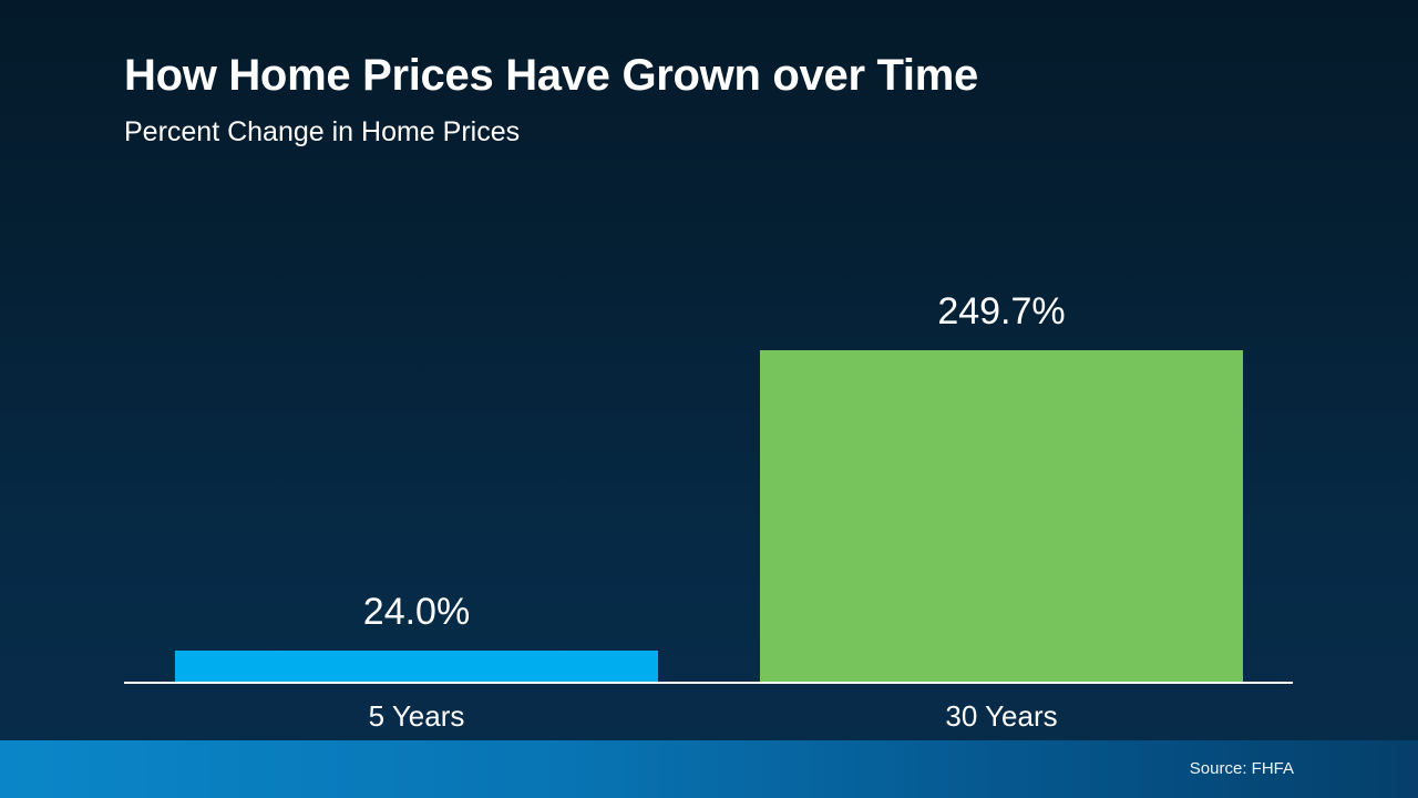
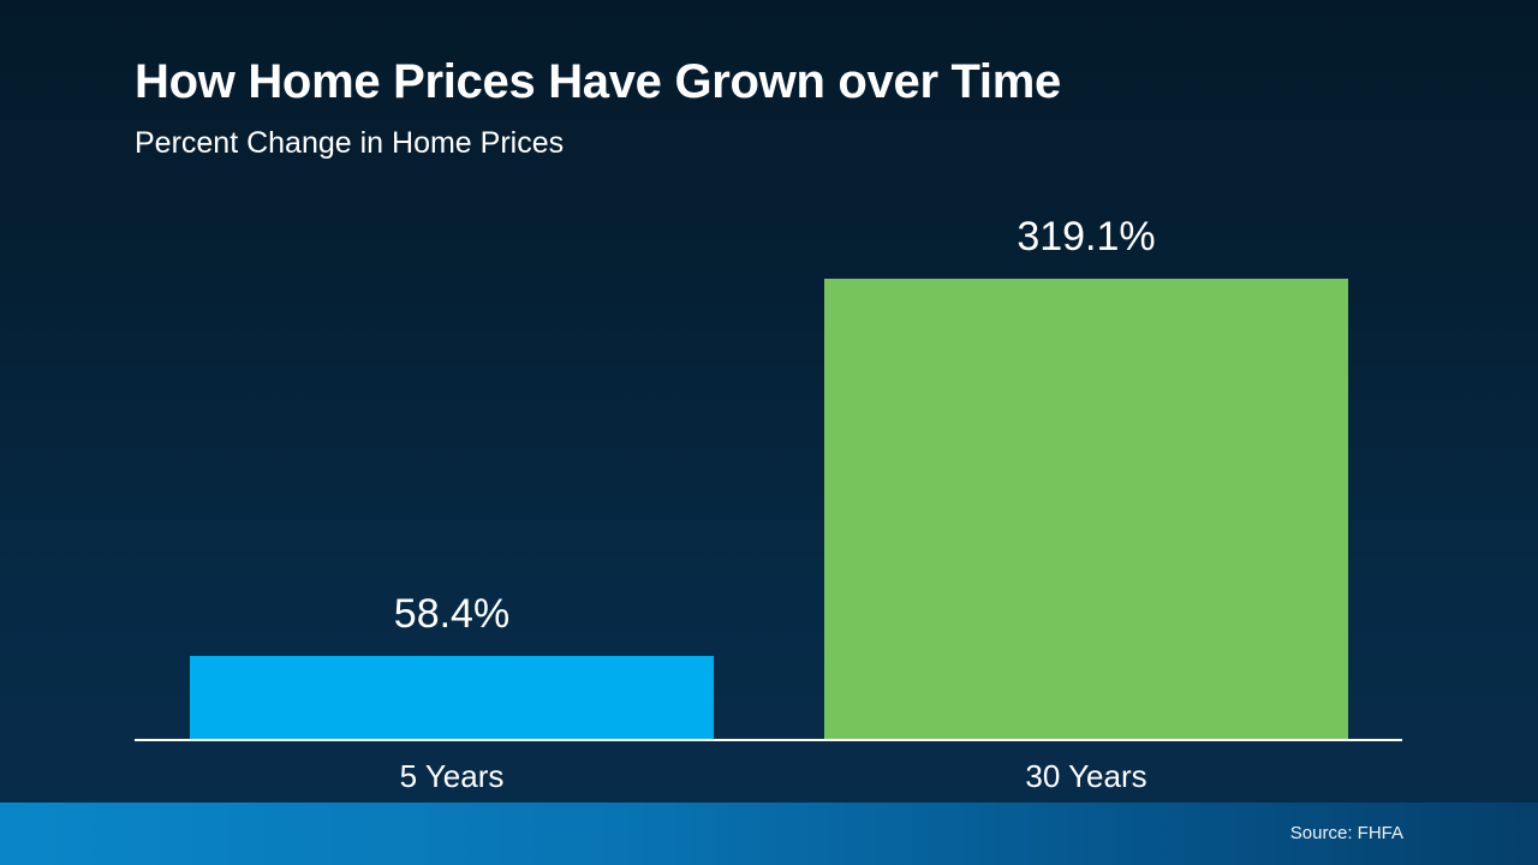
5 Years: 24.0% -> 58.4%
30 Years: 249.7% -> 319.1%
